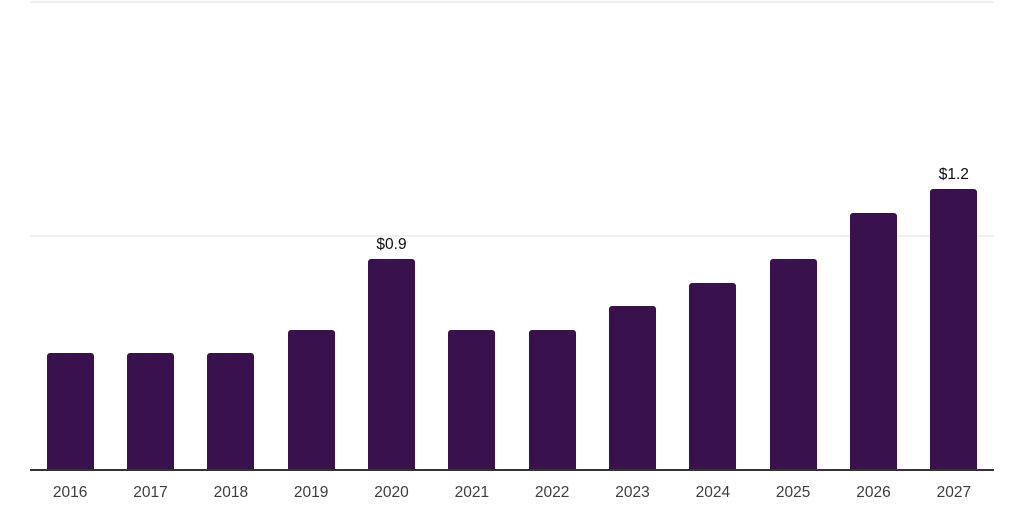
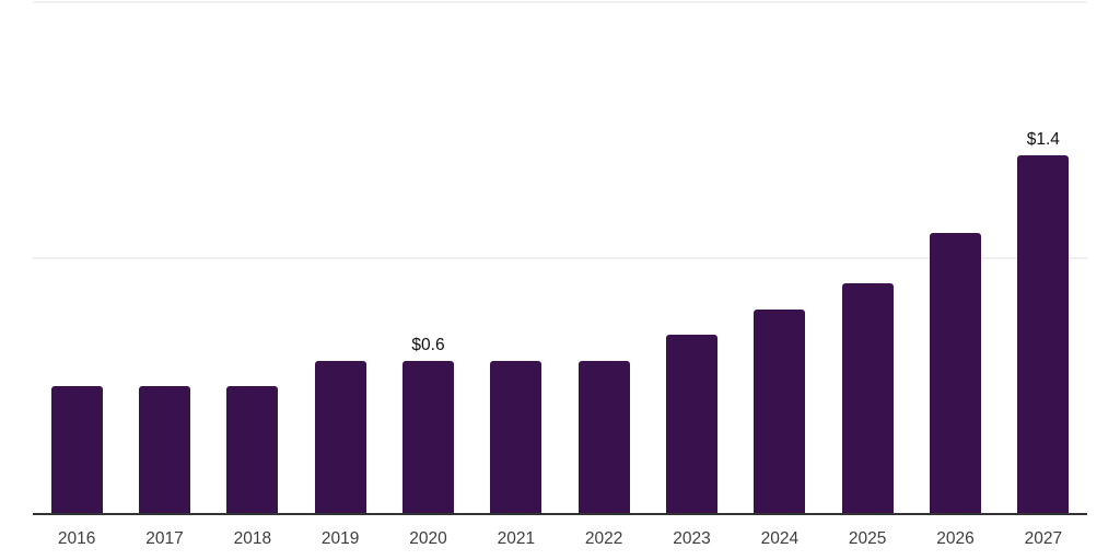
2020: $0.9 -> $0.6
2027: $1.2 -> $1.4
